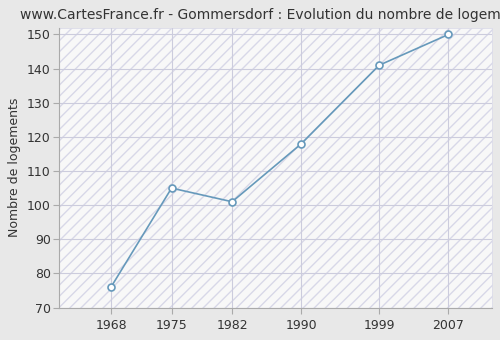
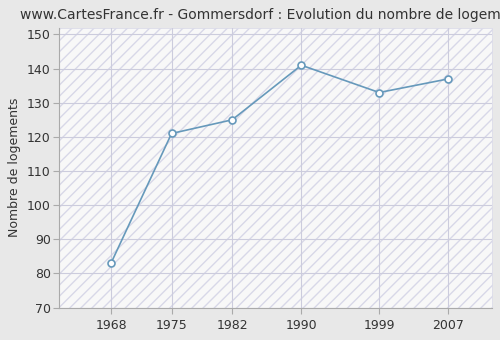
1968: 76 -> 83
1975: 105 -> 121
1982: 101 -> 125
1990: 118 -> 141
1999: 141 -> 133
2007: 150 -> 137
